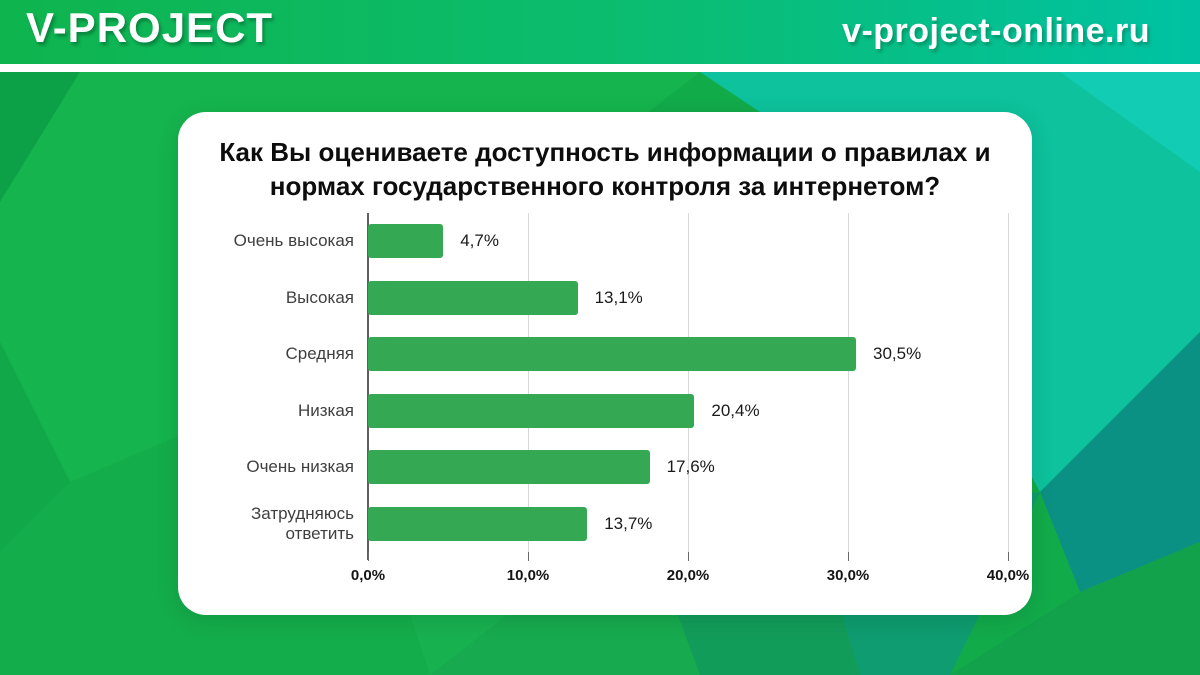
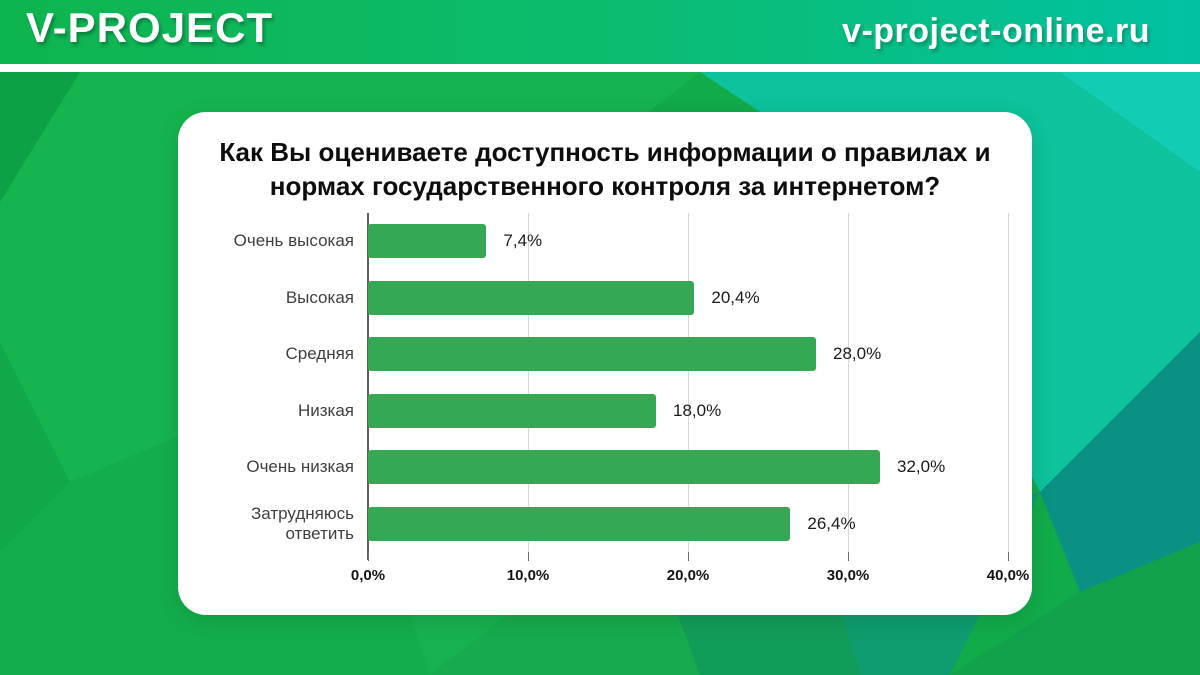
Очень высокая: 4,7% -> 7,4%
Высокая: 13,1% -> 20,4%
Средняя: 30,5% -> 28,0%
Низкая: 20,4% -> 18,0%
Очень низкая: 17,6% -> 32,0%
Затрудняюсь ответить: 13,7% -> 26,4%
